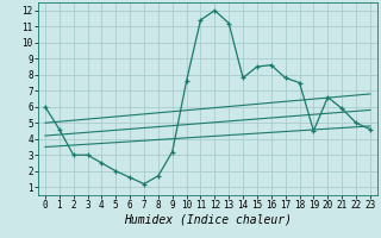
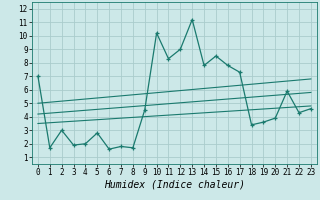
0: 6.0 -> 7.0
1: 4.6 -> 1.7
3: 3.0 -> 1.9
4: 2.5 -> 2.0
5: 2.0 -> 2.8
7: 1.2 -> 1.8
9: 3.2 -> 4.5
10: 7.6 -> 10.2
11: 11.4 -> 8.3
12: 12.0 -> 9.0
16: 8.6 -> 7.8
17: 7.8 -> 7.3
18: 7.5 -> 3.4
19: 4.5 -> 3.6
20: 6.6 -> 3.9
22: 5.0 -> 4.3
